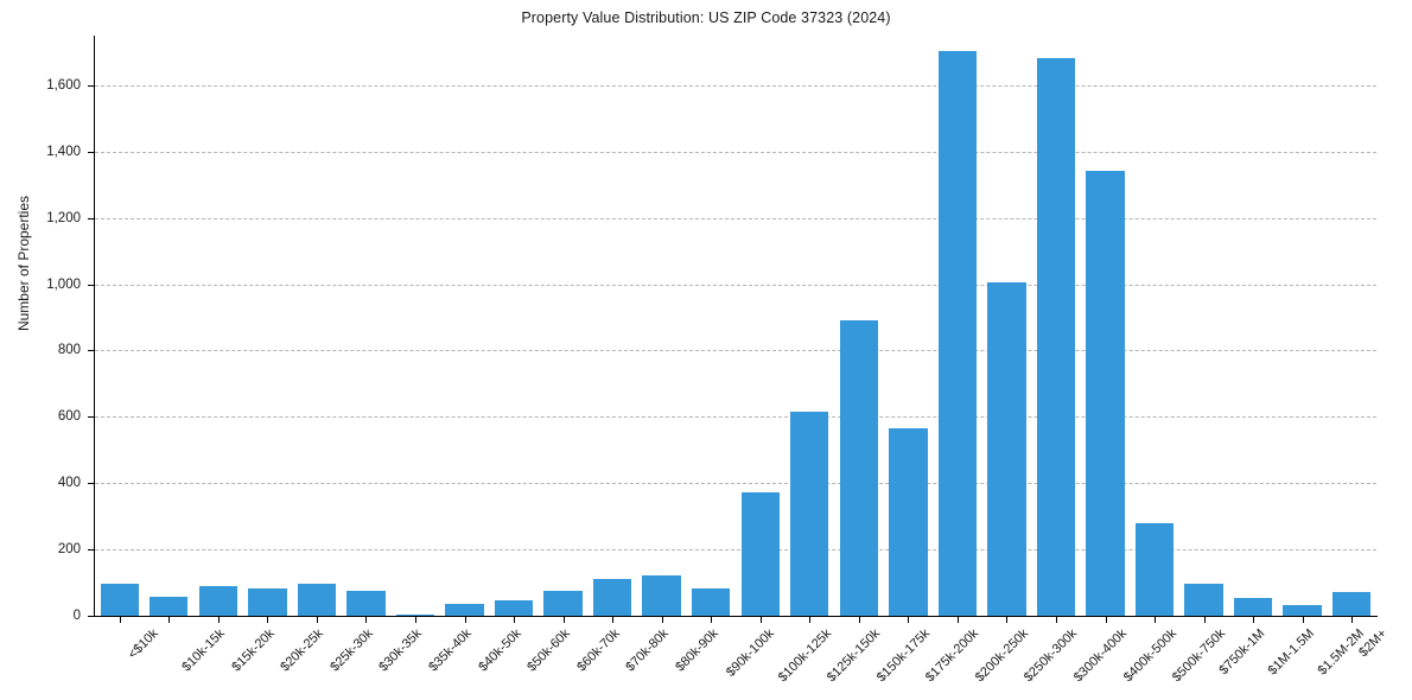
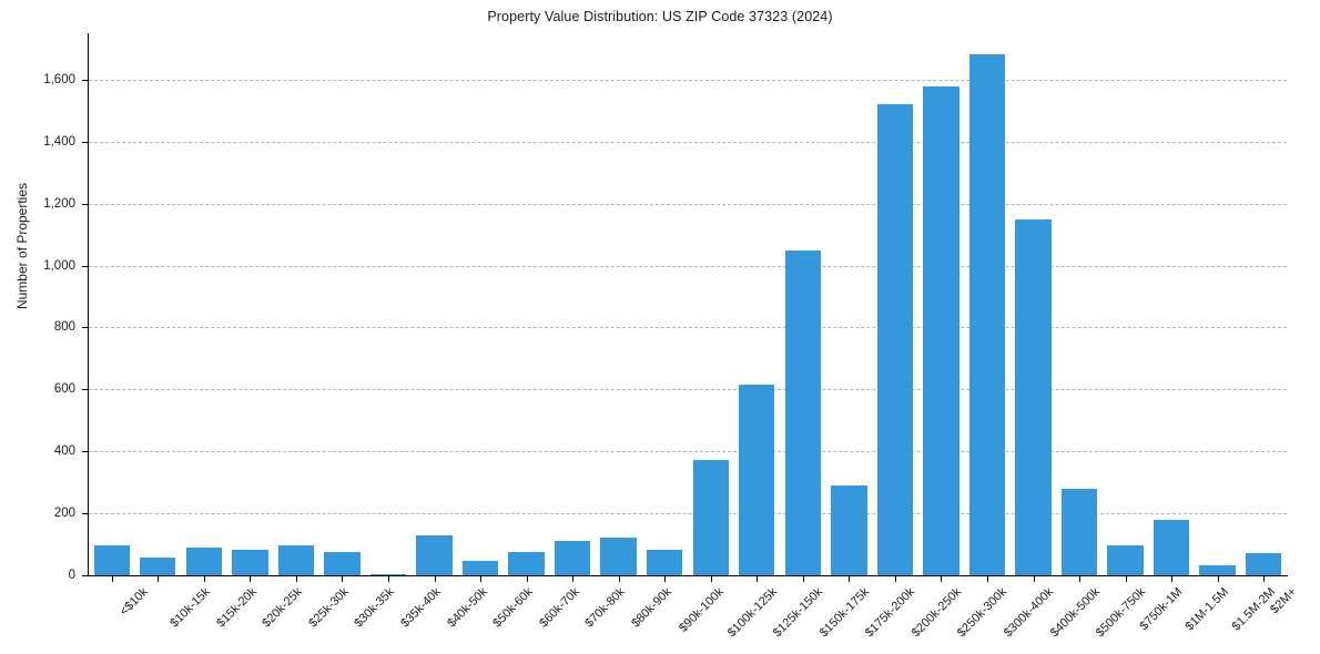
$40k-50k: 40 -> 130
$150k-175k: 890 -> 1050
$175k-200k: 560 -> 290
$200k-250k: 1700 -> 1520
$250k-300k: 1000 -> 1580
$400k-500k: 1340 -> 1150
$1M-1.5M: 60 -> 180
